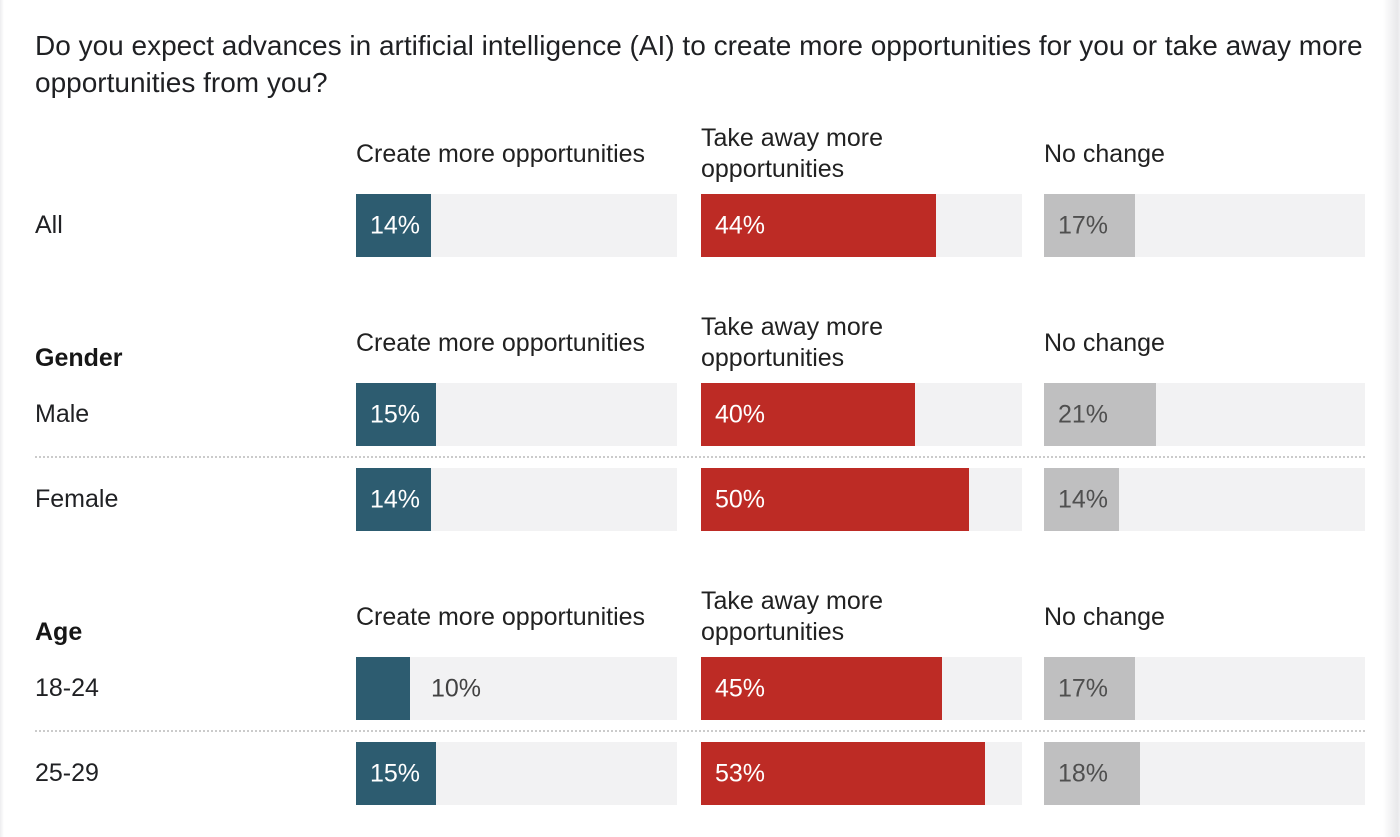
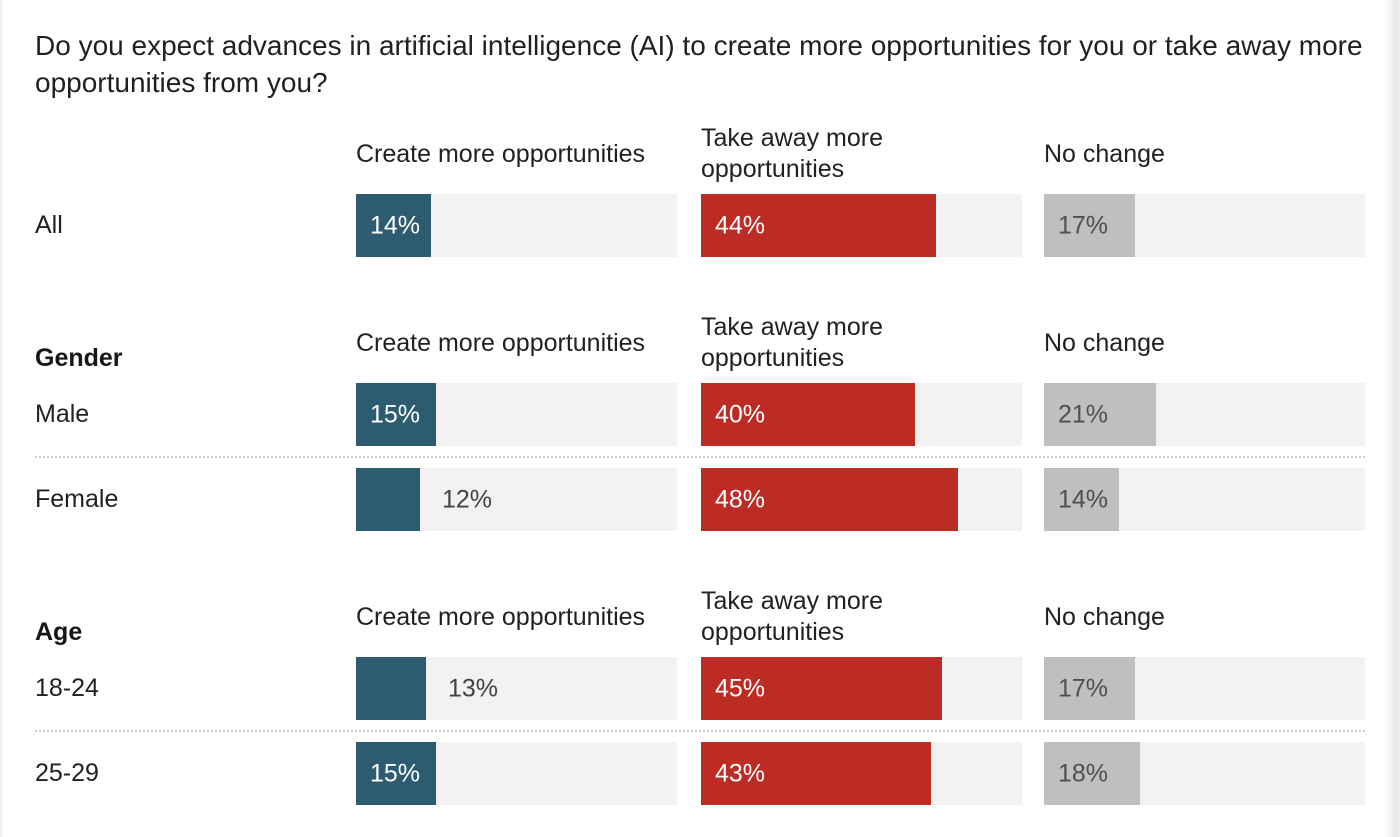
Create more opportunities/Female: 14% -> 12%
Take away more opportunities/Female: 50% -> 48%
Create more opportunities/18-24: 10% -> 13%
Take away more opportunities/25-29: 53% -> 43%
